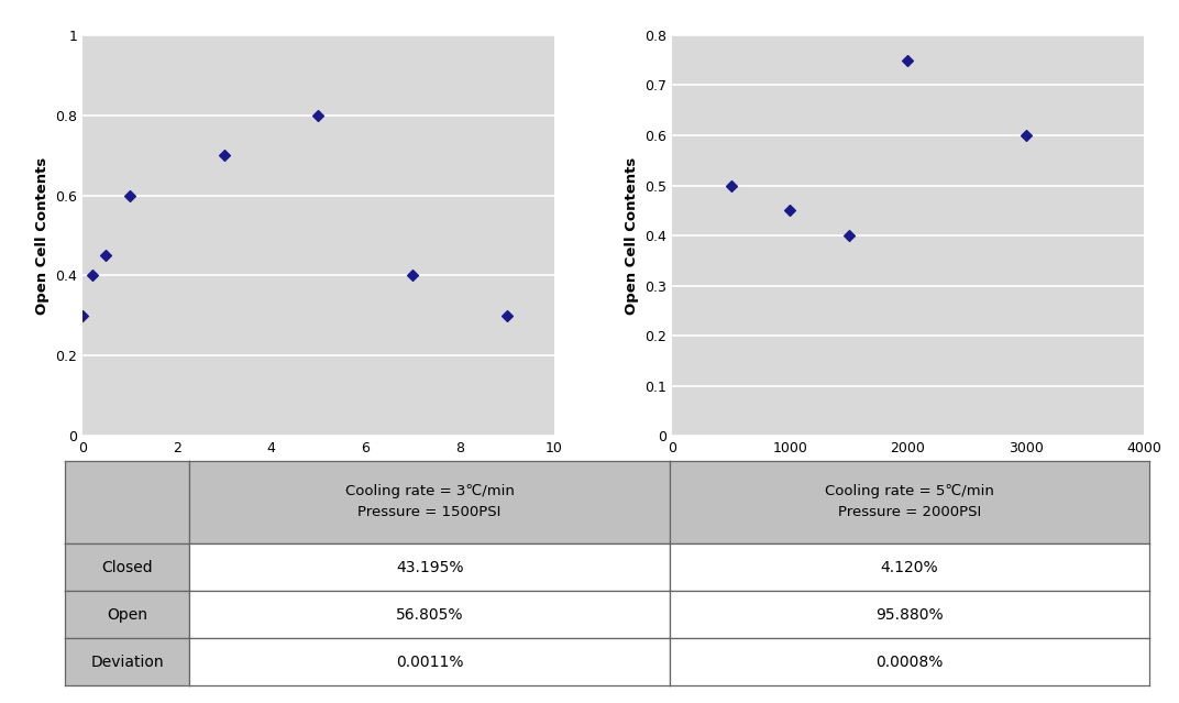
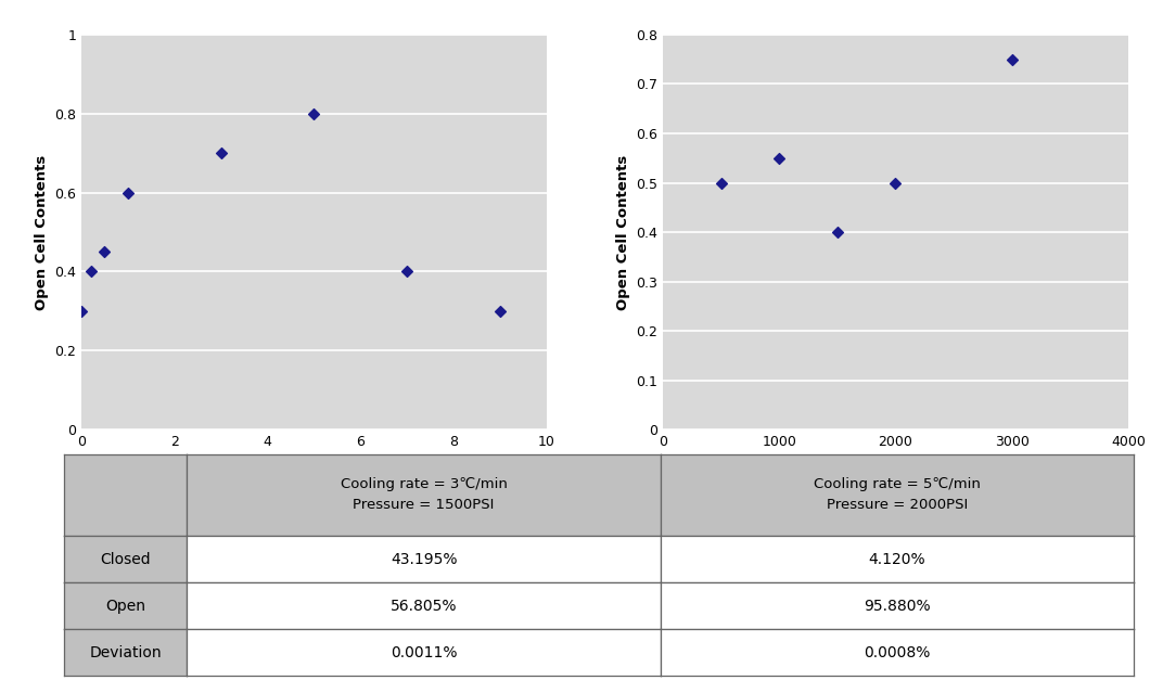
1000: 0.45 -> 0.55
2000: 0.75 -> 0.50
3000: 0.60 -> 0.75
